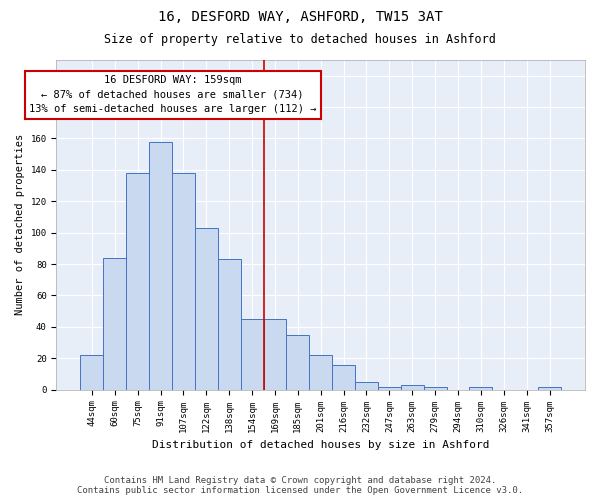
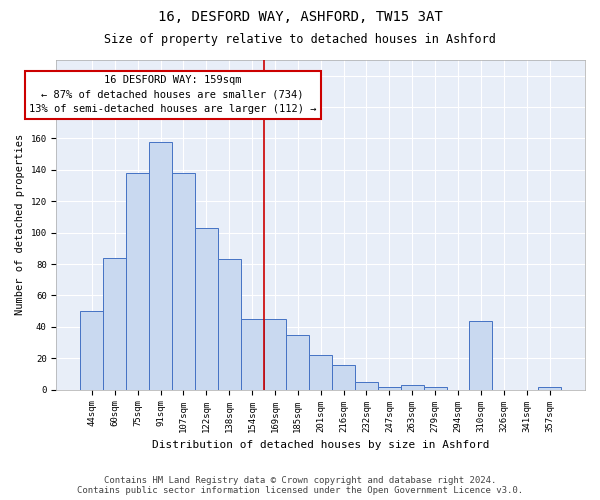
44sqm: 22 -> 50
310sqm: 2 -> 44
